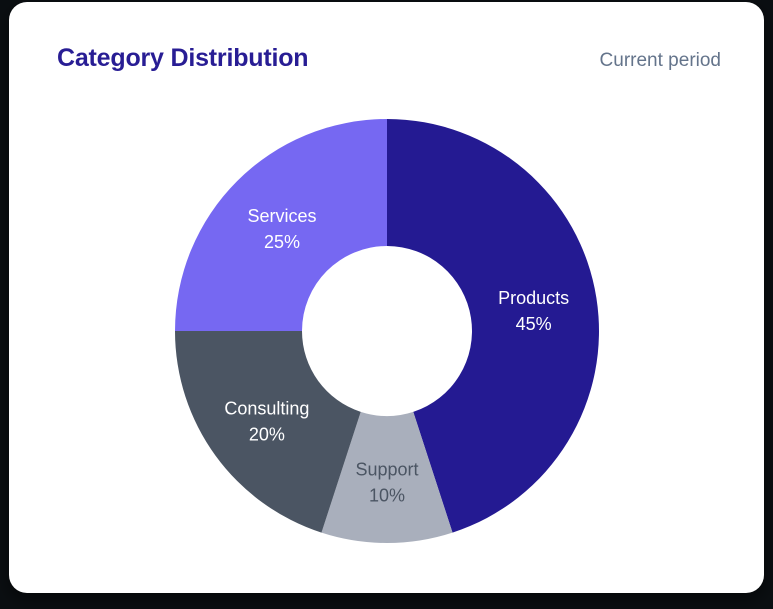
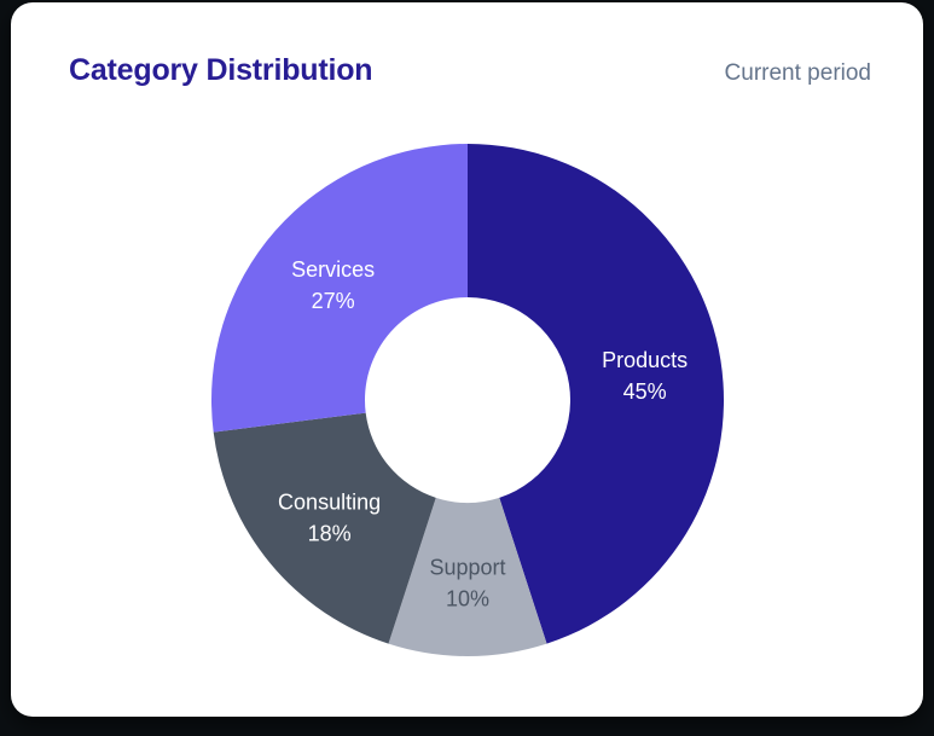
Consulting: 20% -> 18%
Services: 25% -> 27%
